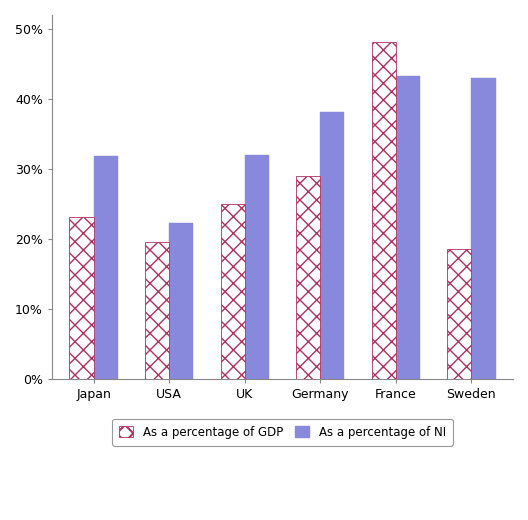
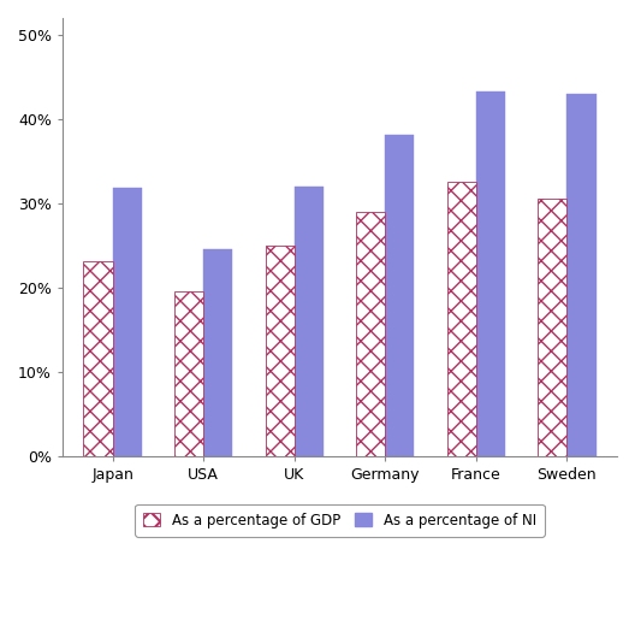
As a percentage of NI/USA: 22.2% -> 24.5%
As a percentage of GDP/France: 48.2% -> 32.5%
As a percentage of GDP/Sweden: 18.6% -> 30.5%
